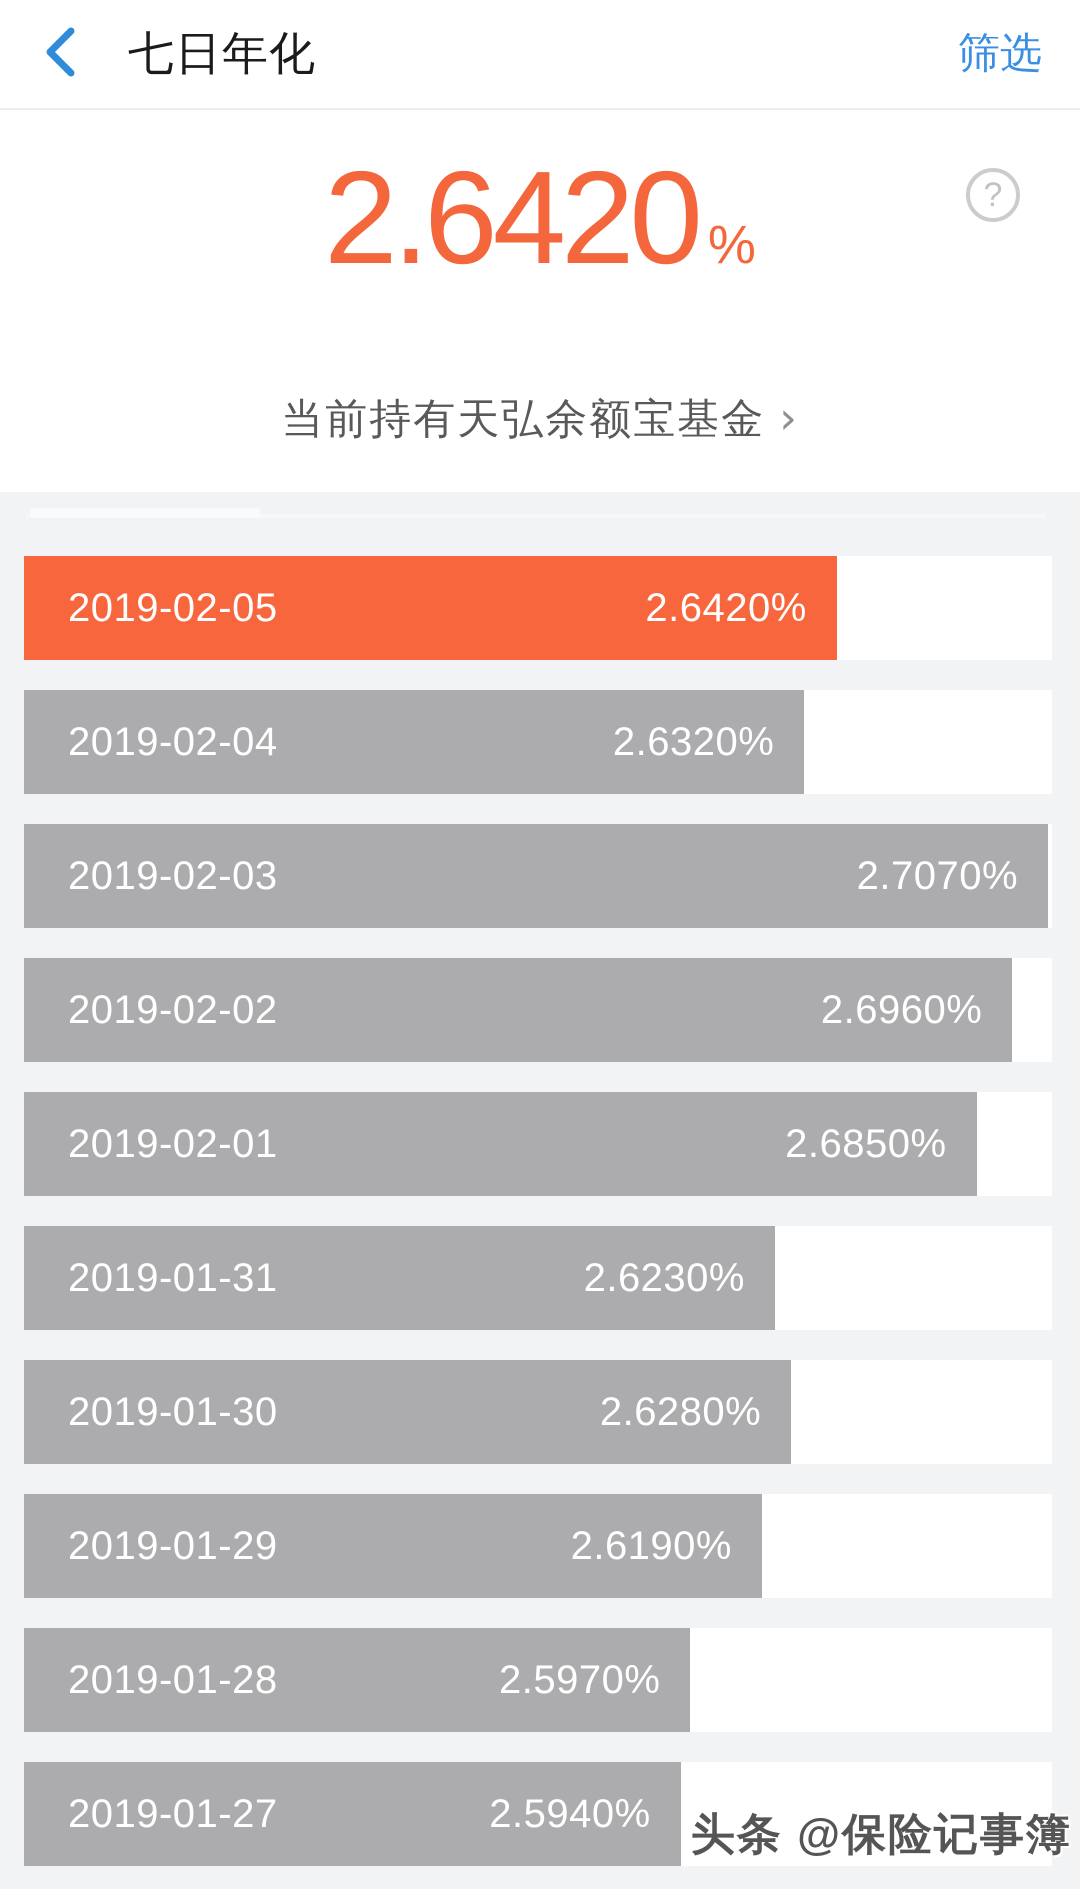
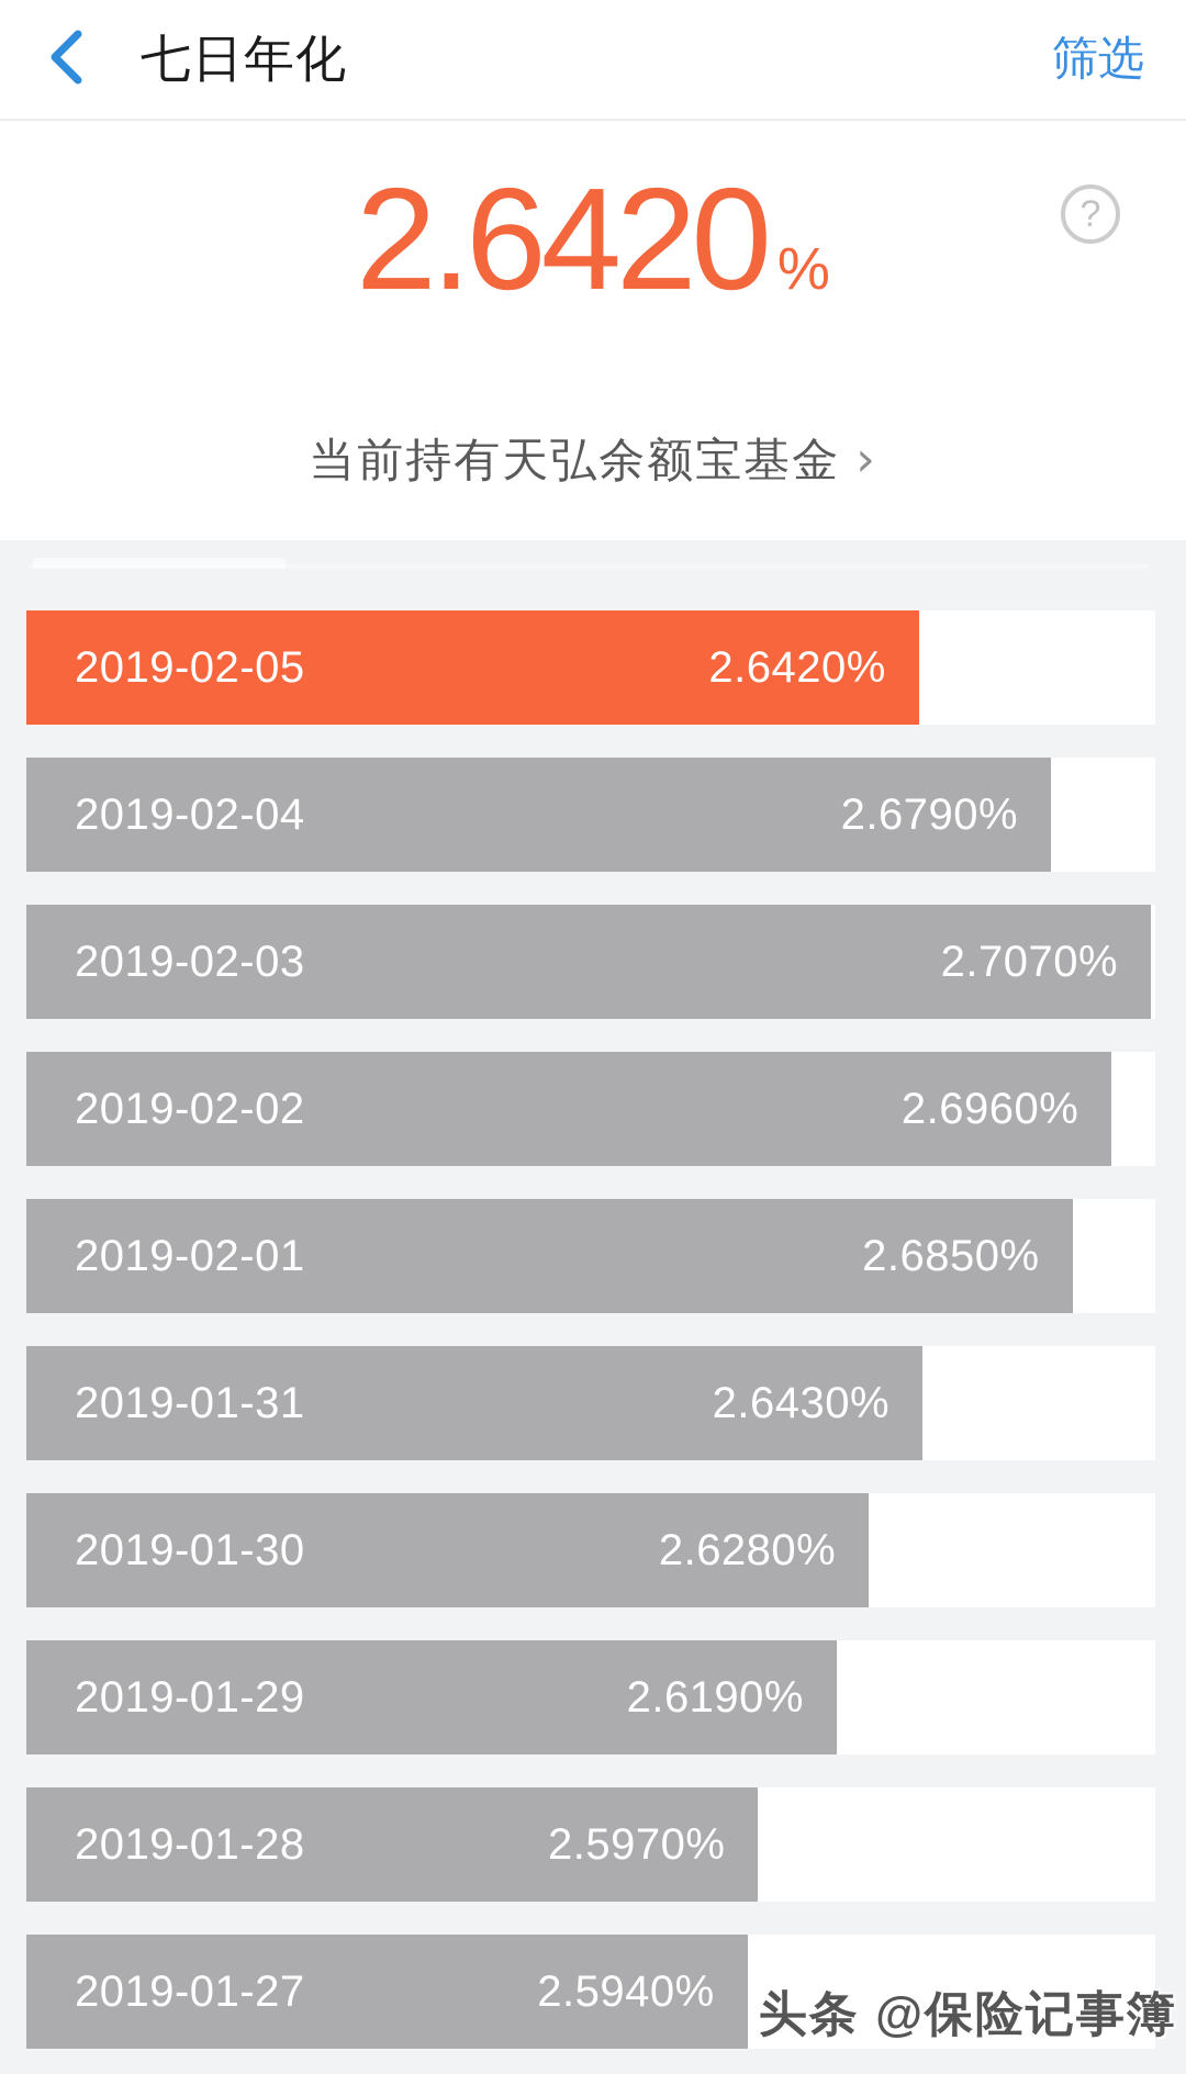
2019-02-04: 2.6320% -> 2.6790%
2019-01-31: 2.6230% -> 2.6430%
